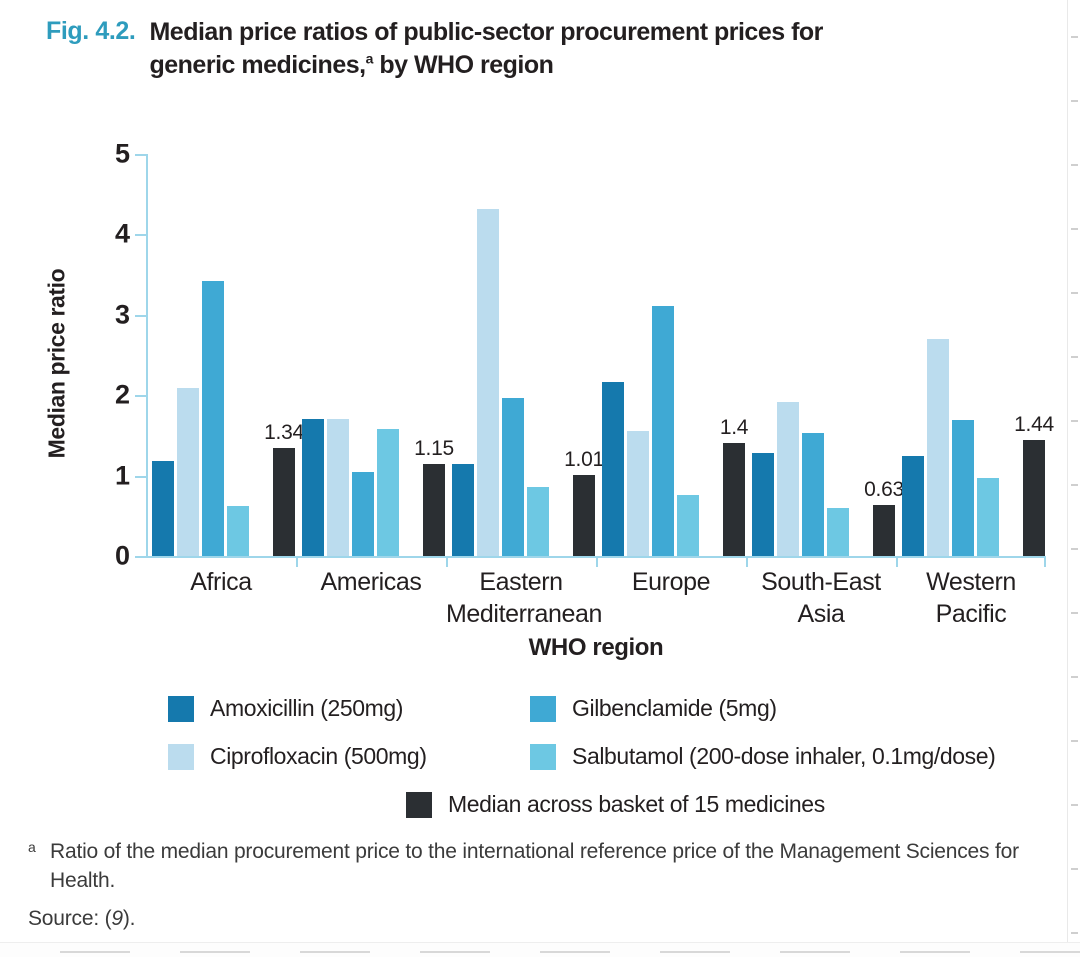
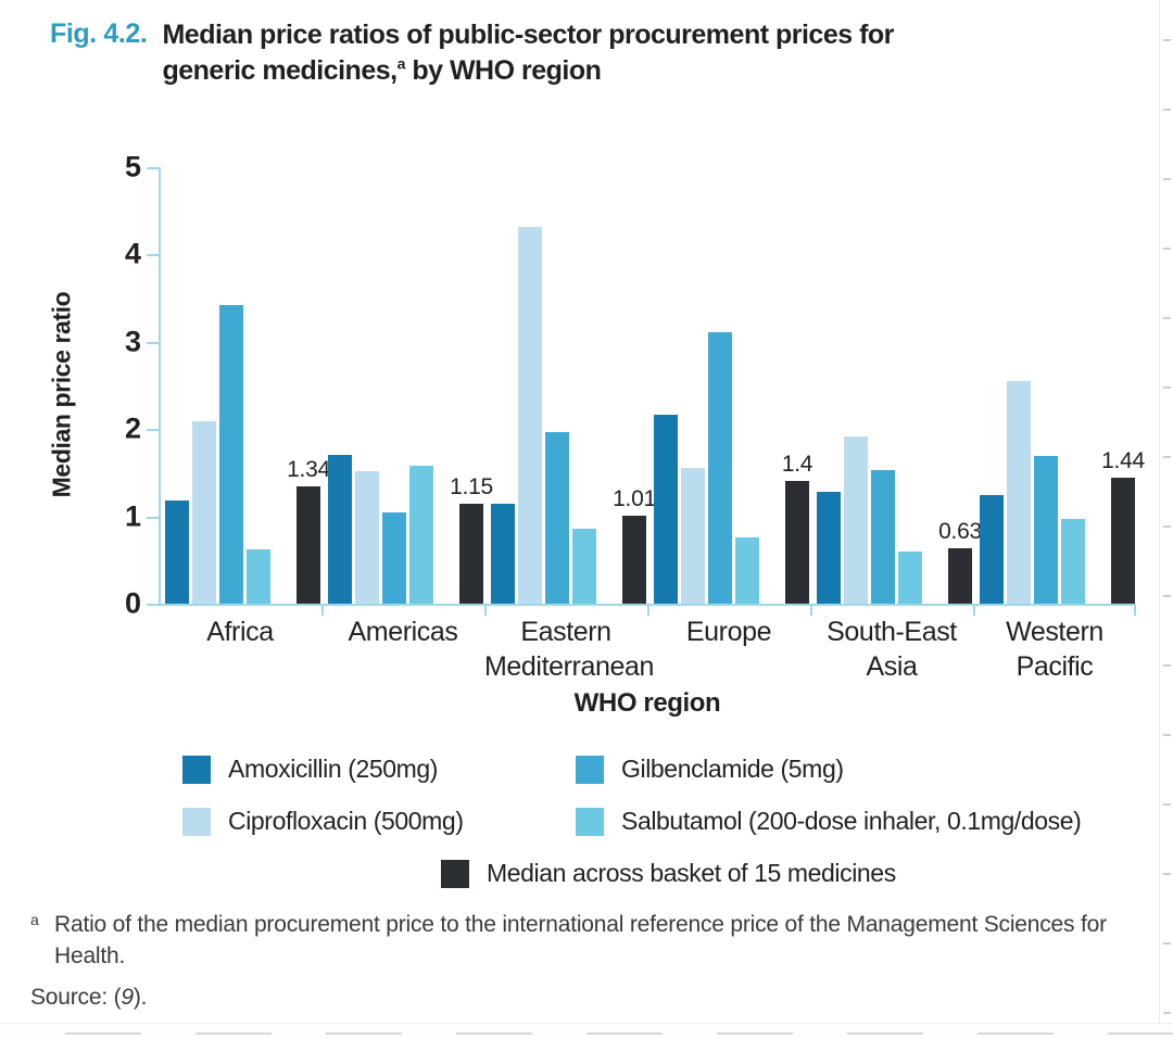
Ciprofloxacin (500mg)/Americas: 1.7 -> 1.5
Ciprofloxacin (500mg)/Western Pacific: 2.7 -> 2.5
